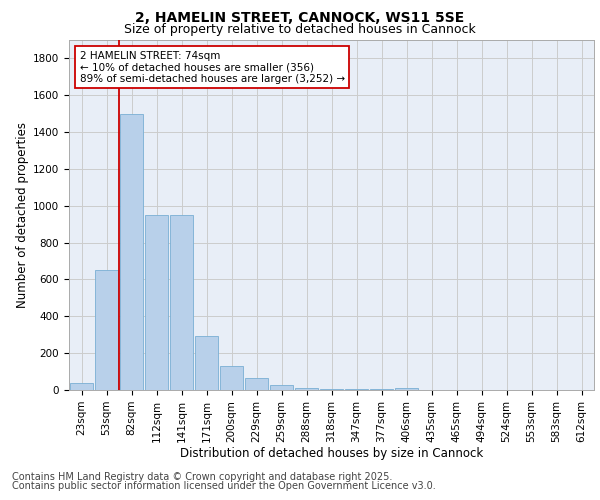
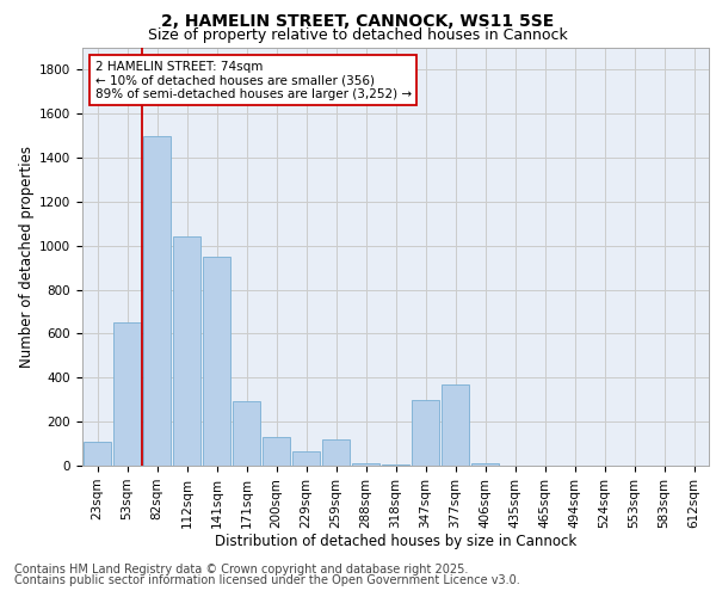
23sqm: 40 -> 110
112sqm: 950 -> 1040
259sqm: 20 -> 120
347sqm: 0 -> 300
377sqm: 0 -> 370
